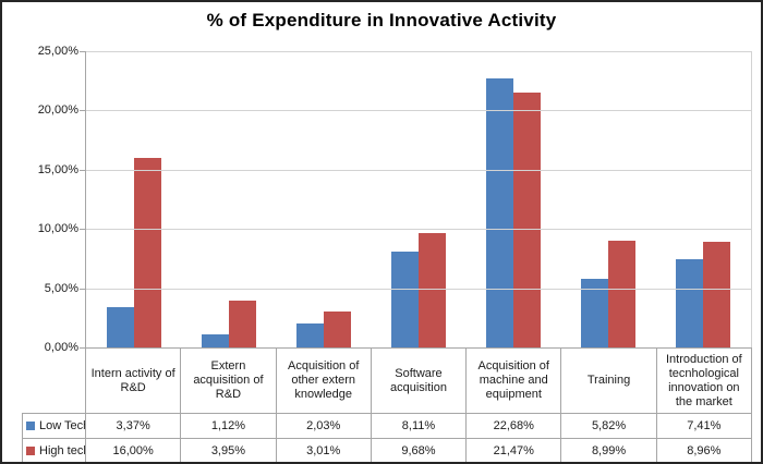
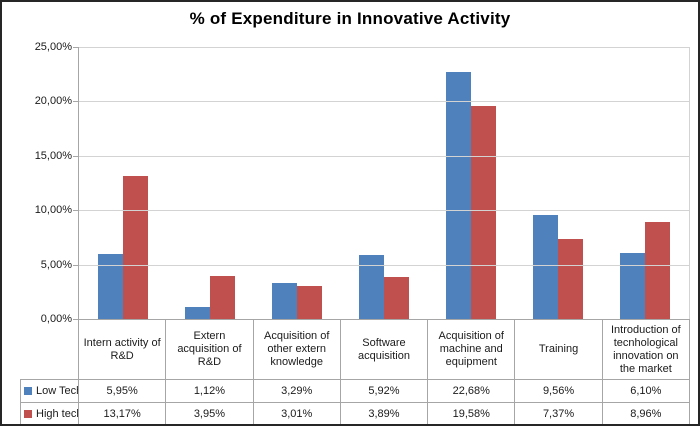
Low Tech/Intern activity of R&D: 3,37% -> 5,95%
High tech/Intern activity of R&D: 16,00% -> 13,17%
Low Tech/Acquisition of other extern knowledge: 2,03% -> 3,29%
Low Tech/Software acquisition: 8,11% -> 5,92%
High tech/Software acquisition: 9,68% -> 3,89%
High tech/Acquisition of machine and equipment: 21,47% -> 19,58%
Low Tech/Training: 5,82% -> 9,56%
High tech/Training: 8,99% -> 7,37%
Low Tech/Introduction of tecnhological innovation on the market: 7,41% -> 6,10%
